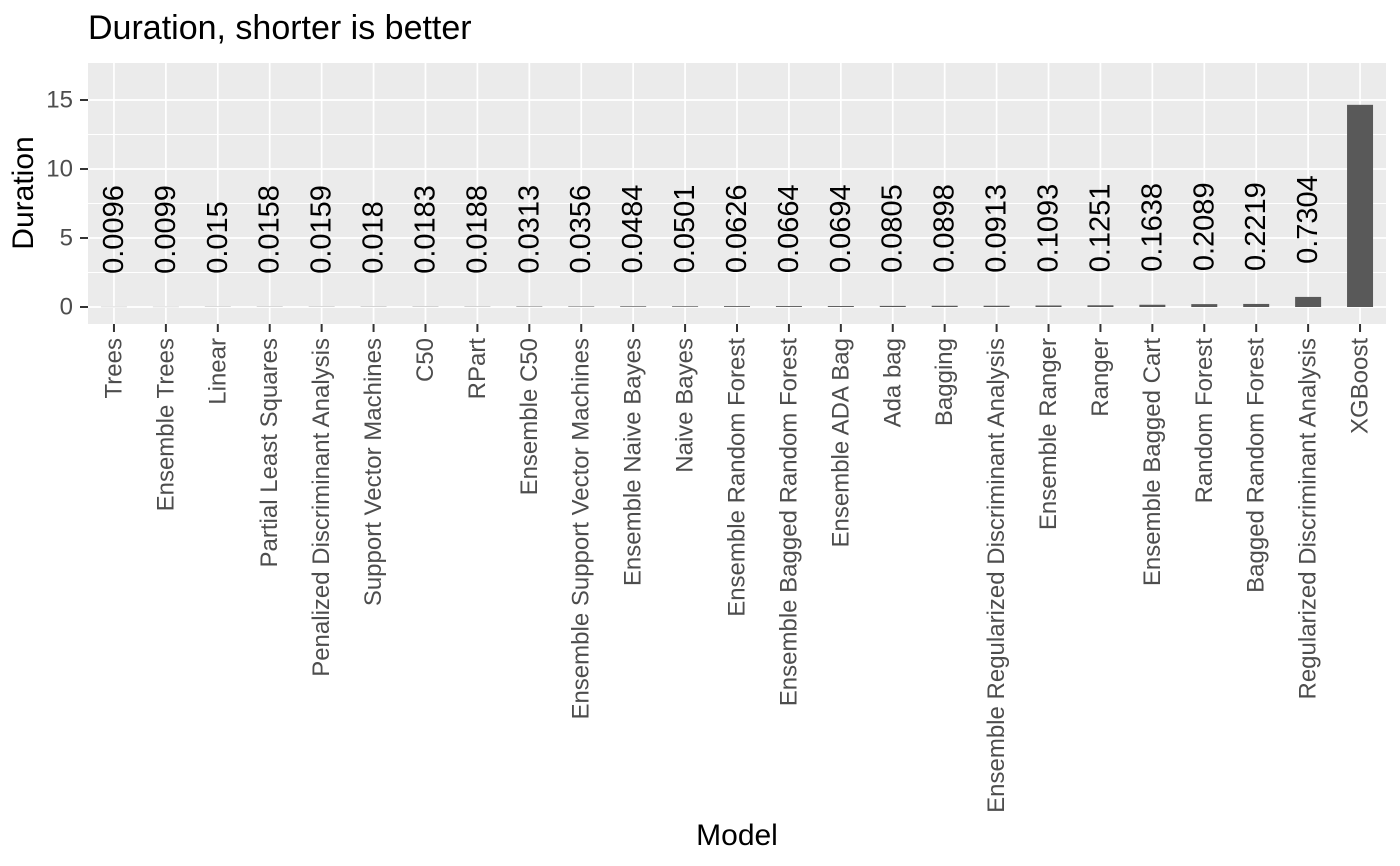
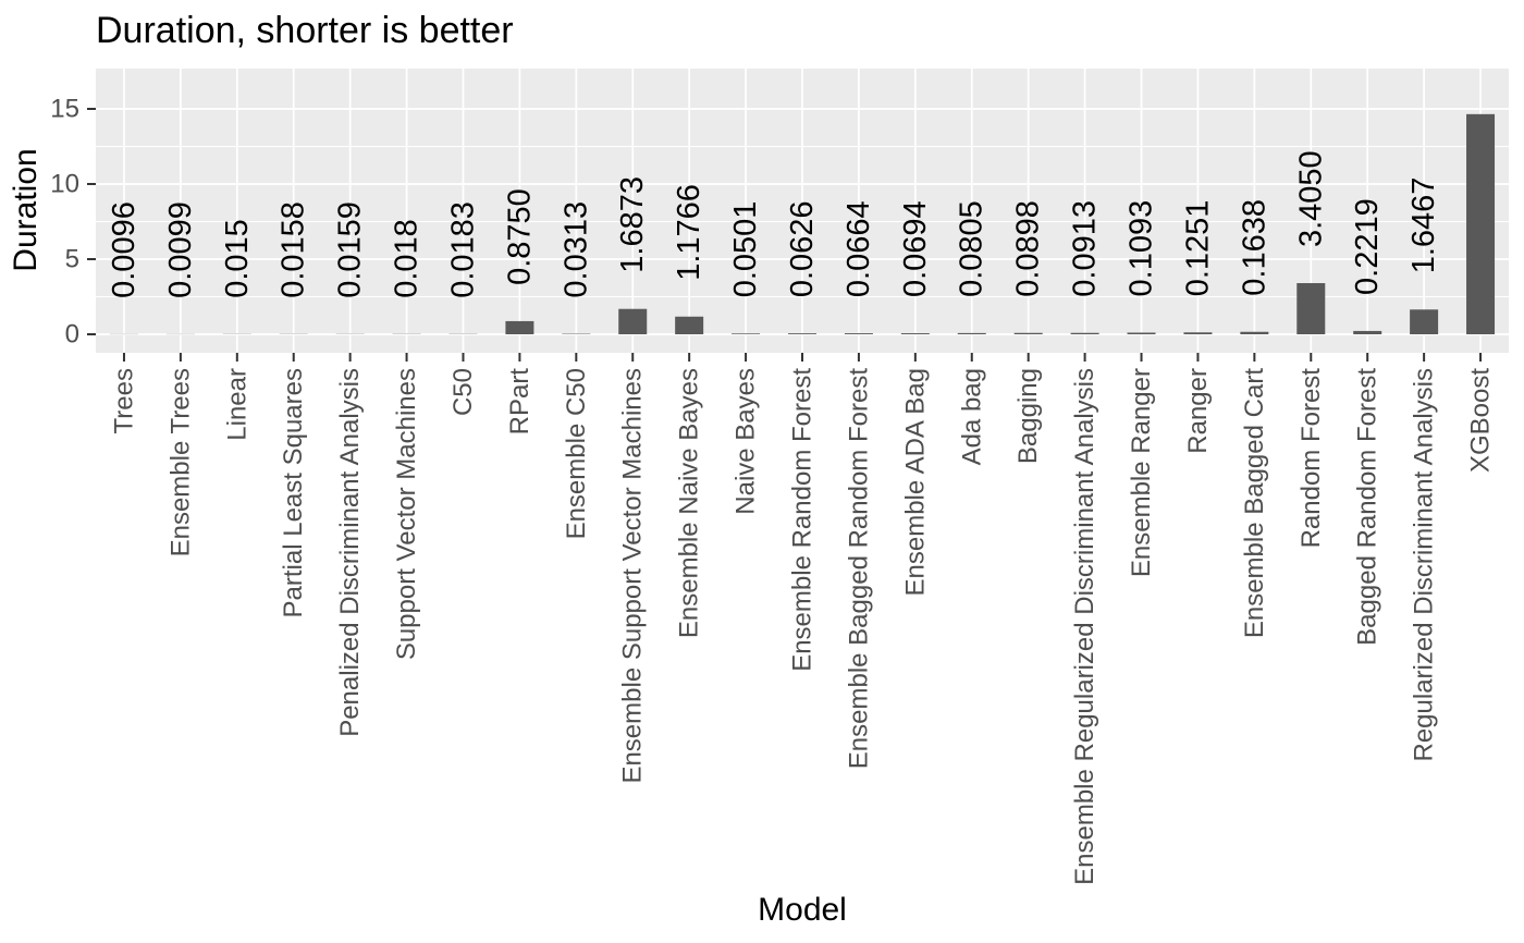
RPart: 0.0188 -> 0.8750
Ensemble Support Vector Machines: 0.0356 -> 1.6873
Ensemble Naive Bayes: 0.0484 -> 1.1766
Random Forest: 0.2089 -> 3.4050
Regularized Discriminant Analysis: 0.7304 -> 1.6467
